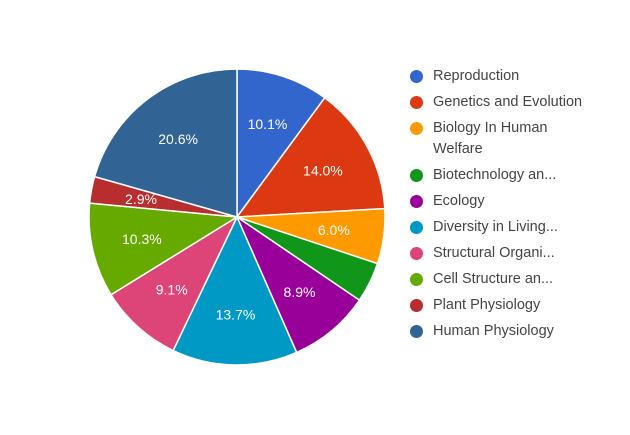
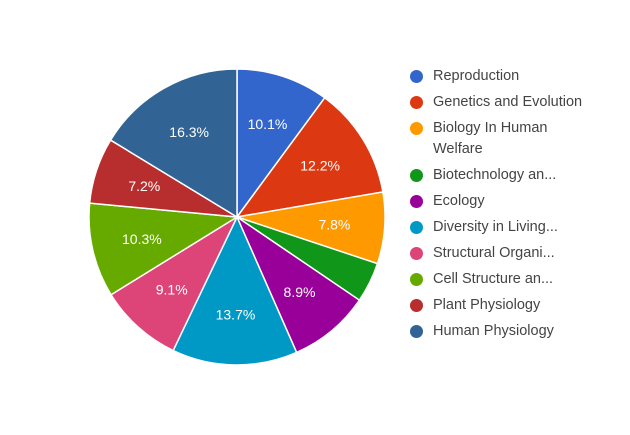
Genetics and Evolution: 14.0% -> 12.2%
Biology In Human Welfare: 6.0% -> 7.8%
Plant Physiology: 2.9% -> 7.2%
Human Physiology: 20.6% -> 16.3%
